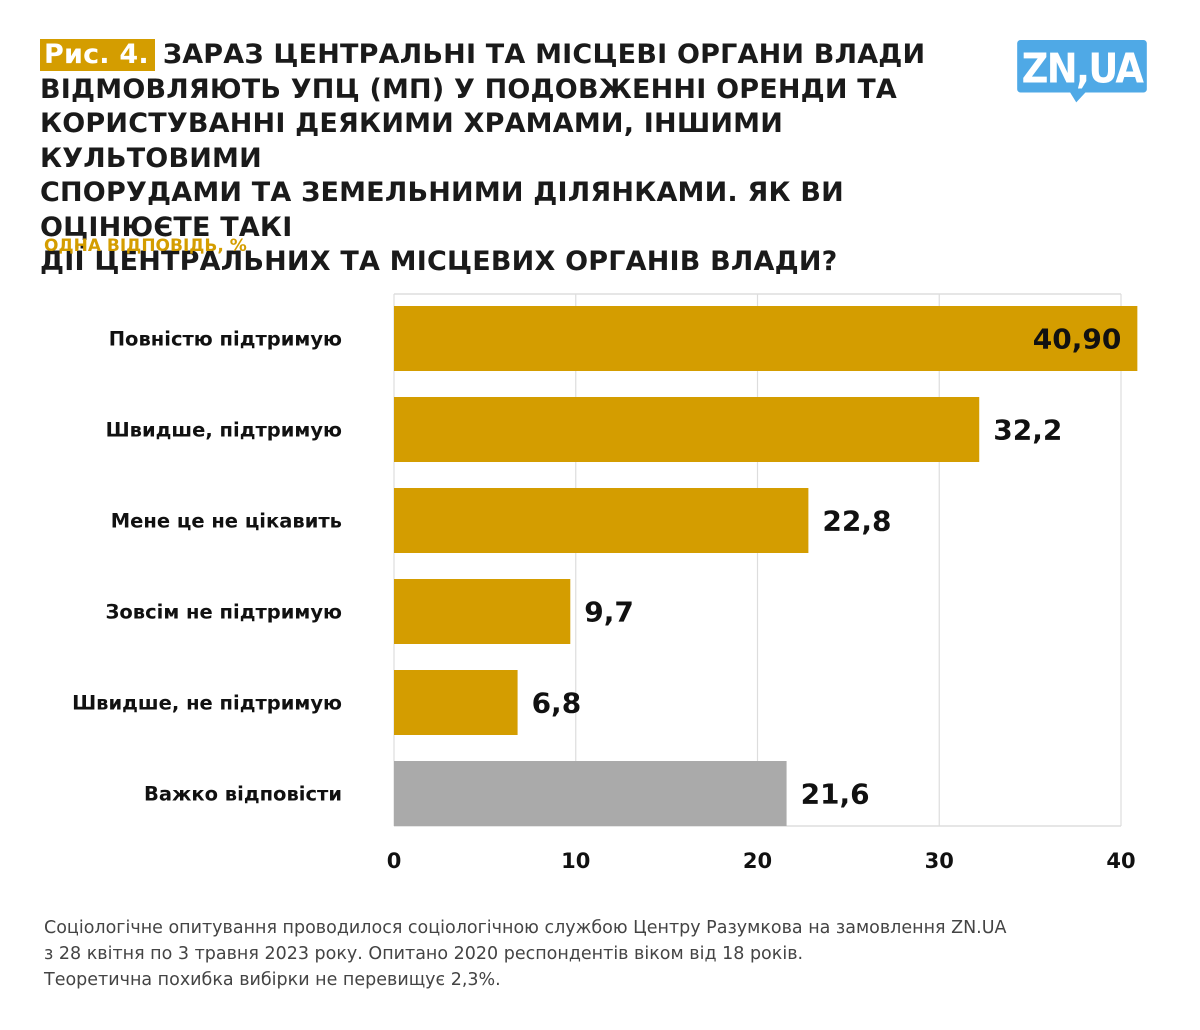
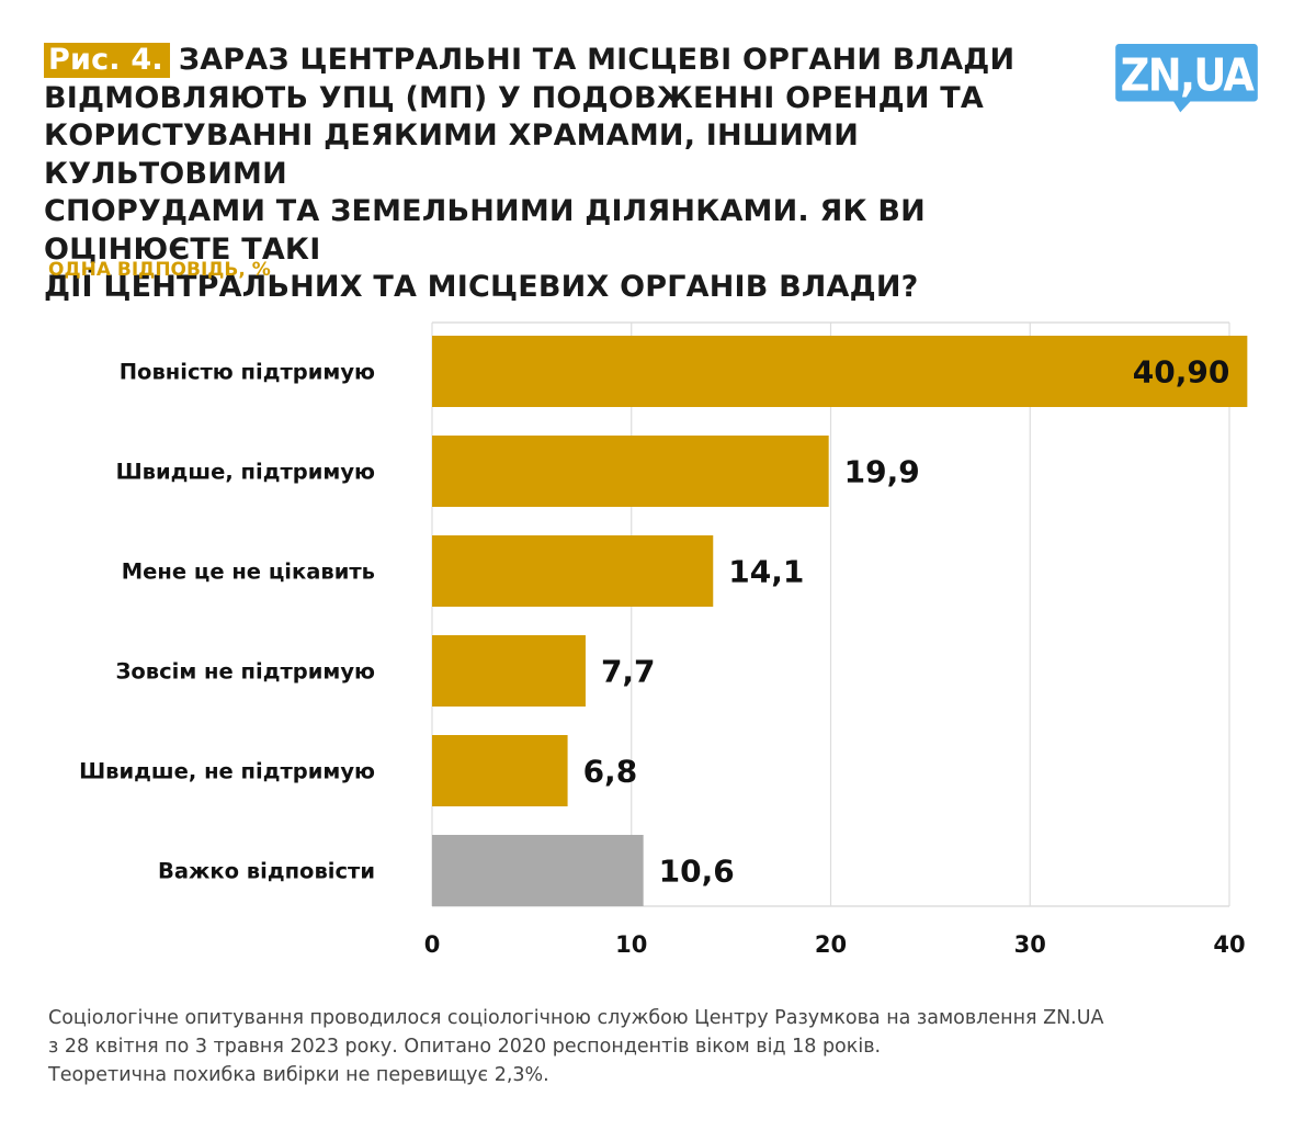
Швидше, підтримую: 32,2 -> 19,9
Мене це не цікавить: 22,8 -> 14,1
Зовсім не підтримую: 9,7 -> 7,7
Важко відповісти: 21,6 -> 10,6
